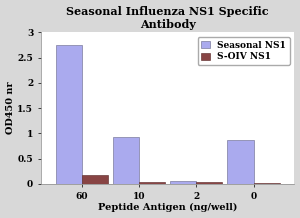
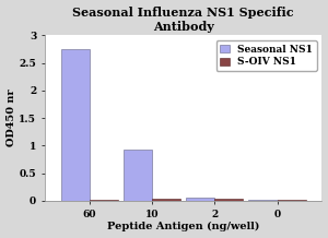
S-OIV NS1/60: 0.18 -> 0.02
Seasonal NS1/0: 0.86 -> 0.02
